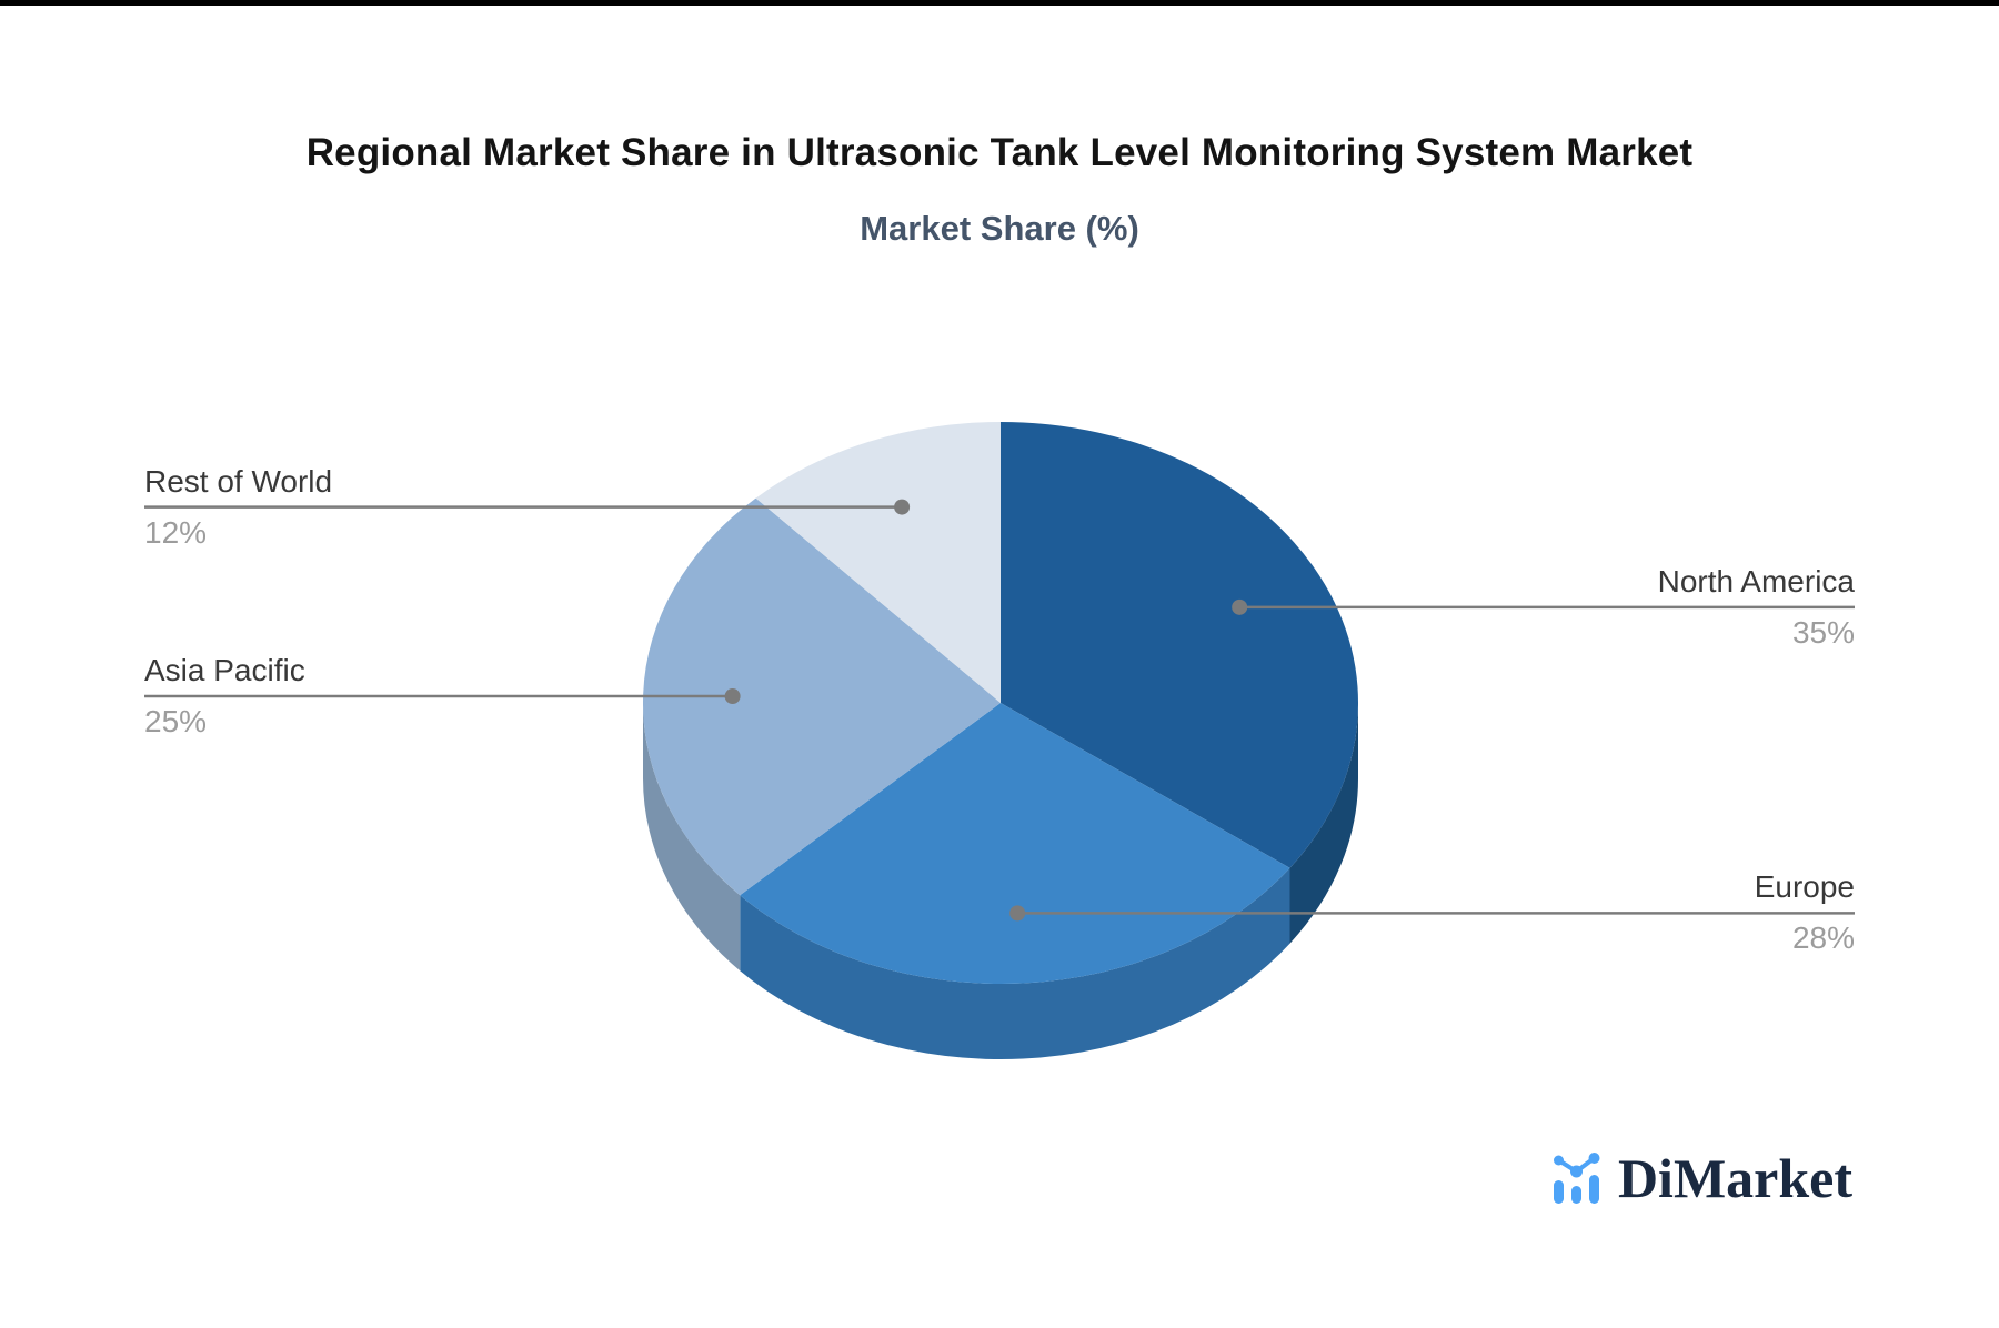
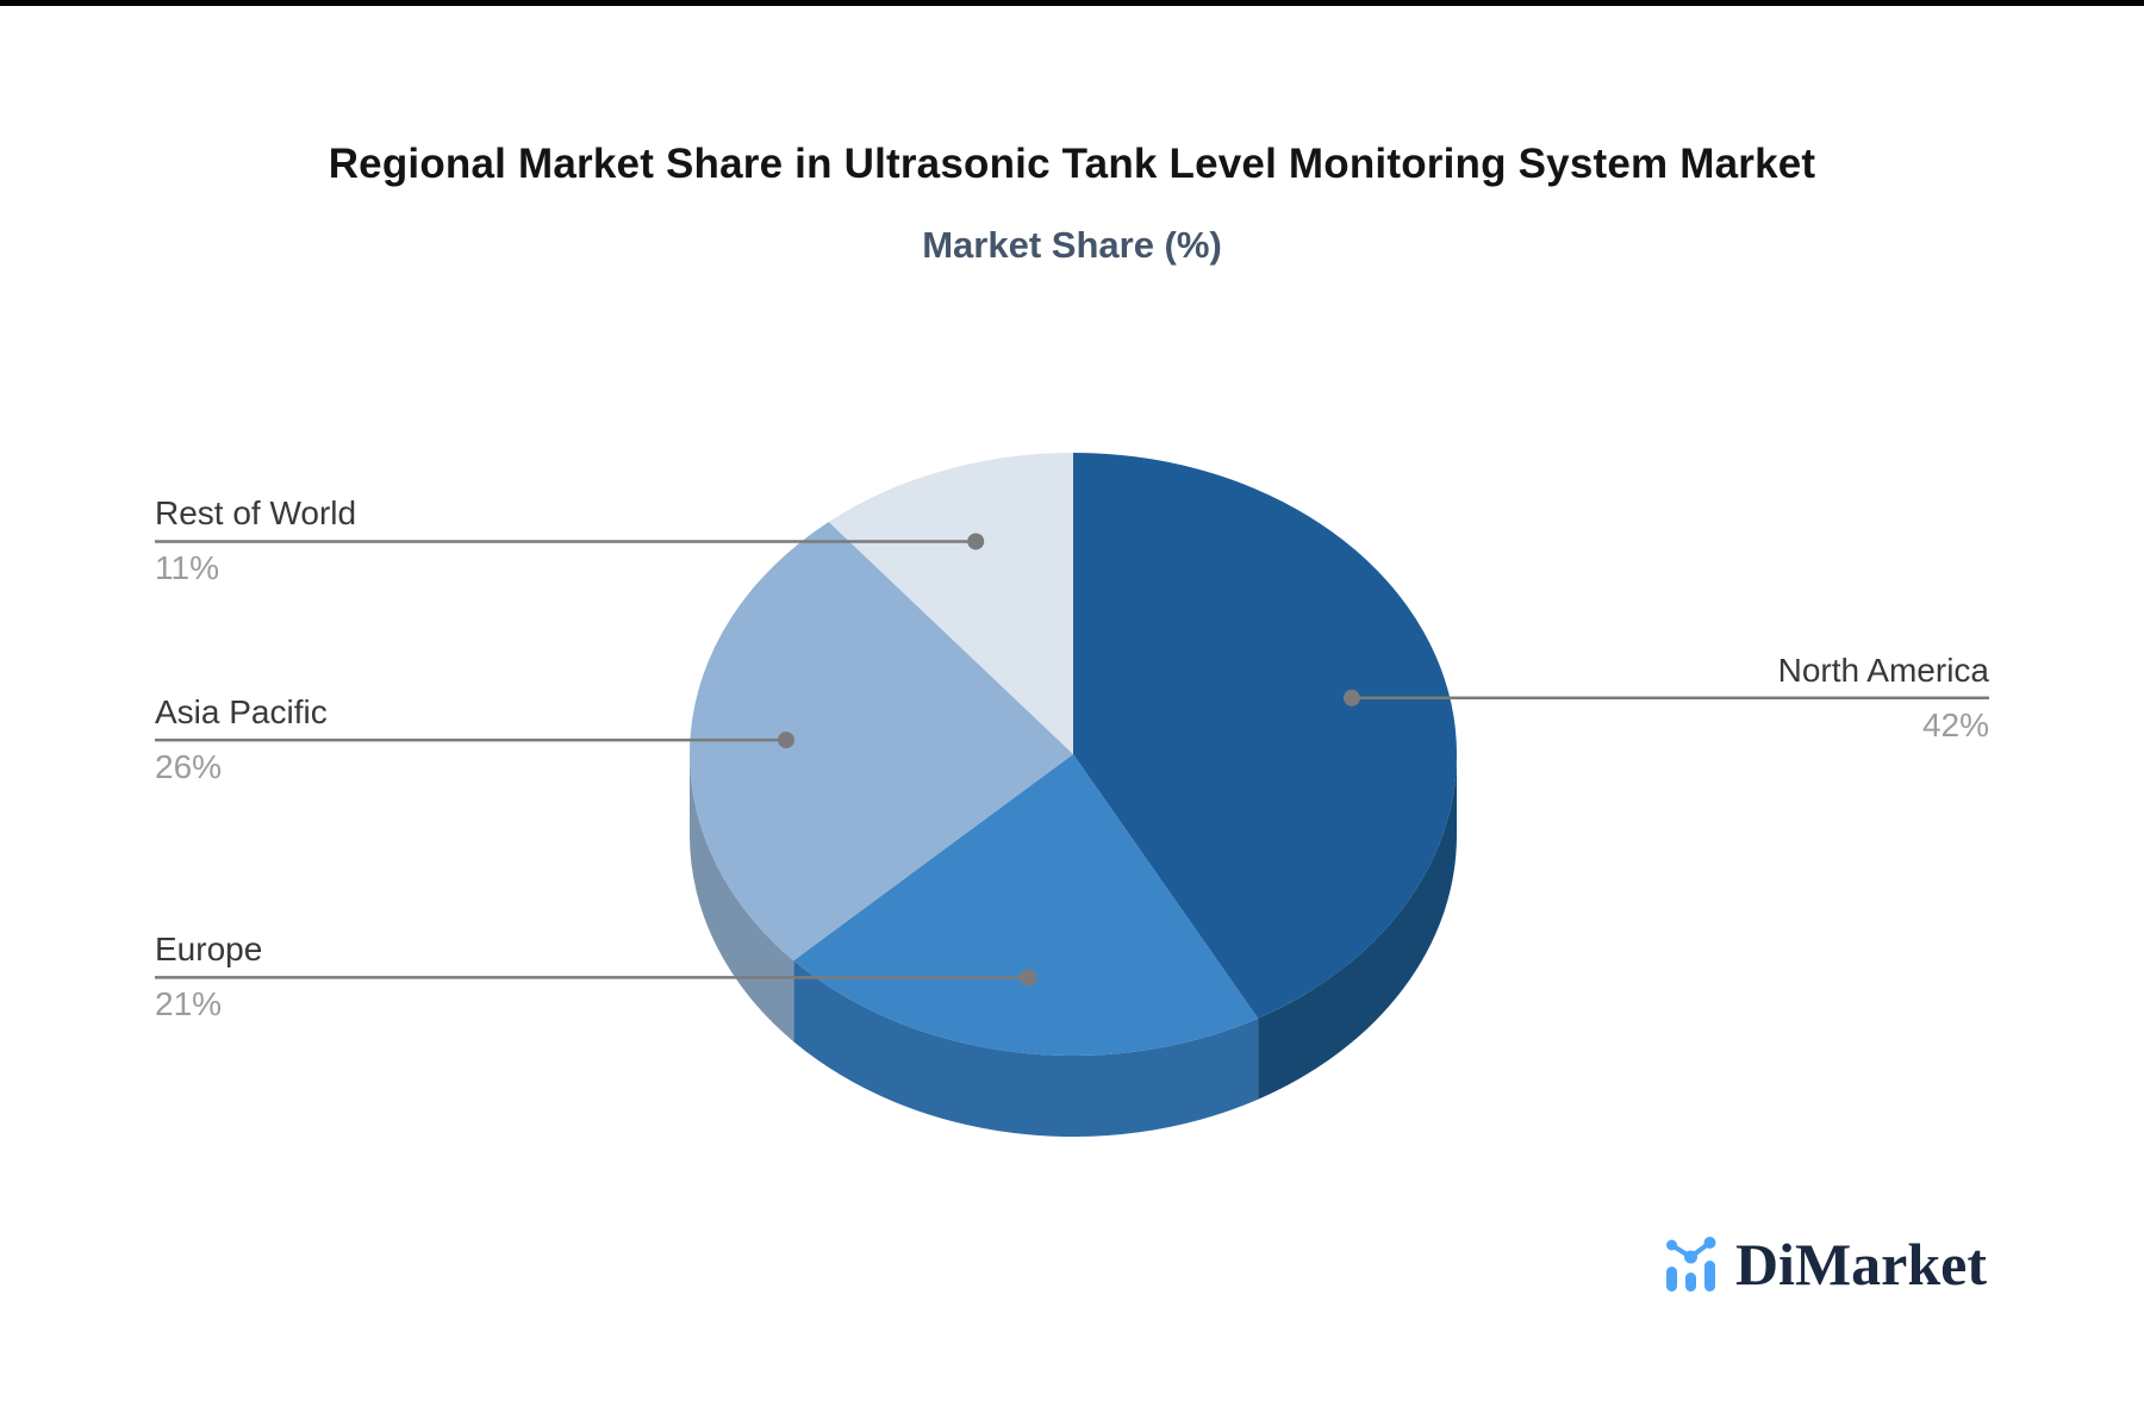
North America: 35% -> 42%
Europe: 28% -> 21%
Asia Pacific: 25% -> 26%
Rest of World: 12% -> 11%
